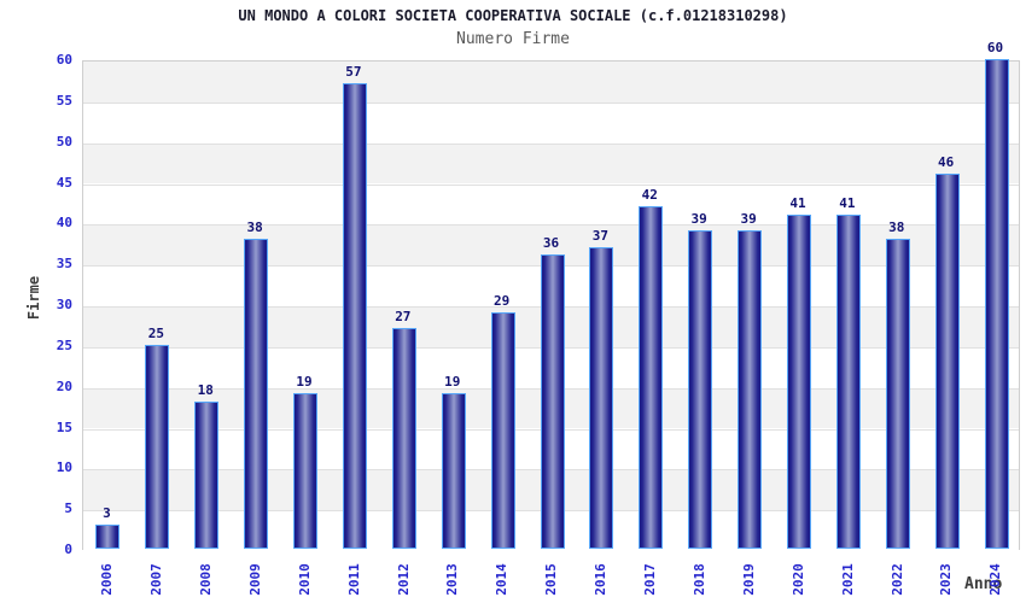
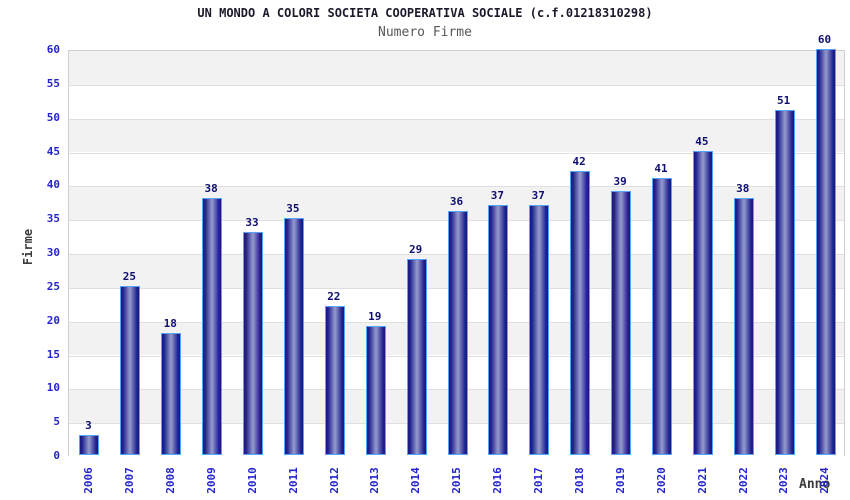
2010: 19 -> 33
2011: 57 -> 35
2012: 27 -> 22
2017: 42 -> 37
2018: 39 -> 42
2021: 41 -> 45
2023: 46 -> 51
